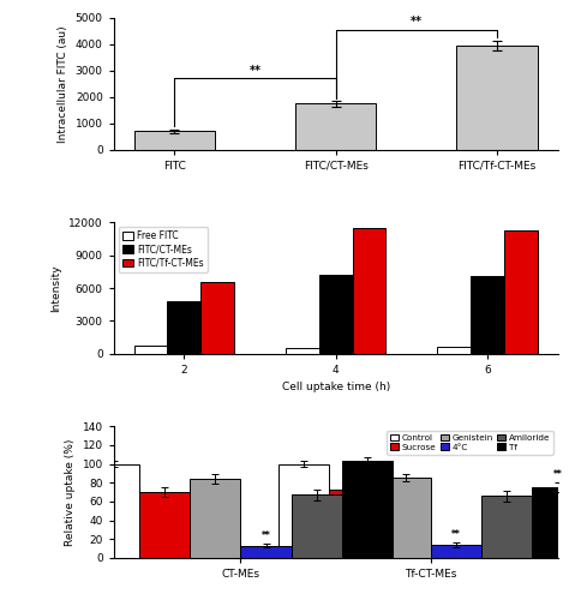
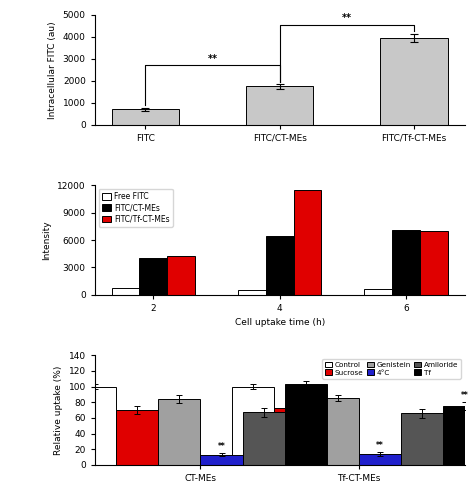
FITC/CT-MEs/2: 4800 -> 4000
FITC/Tf-CT-MEs/2: 6500 -> 4200
FITC/CT-MEs/4: 7200 -> 6400
FITC/Tf-CT-MEs/6: 11200 -> 7000
